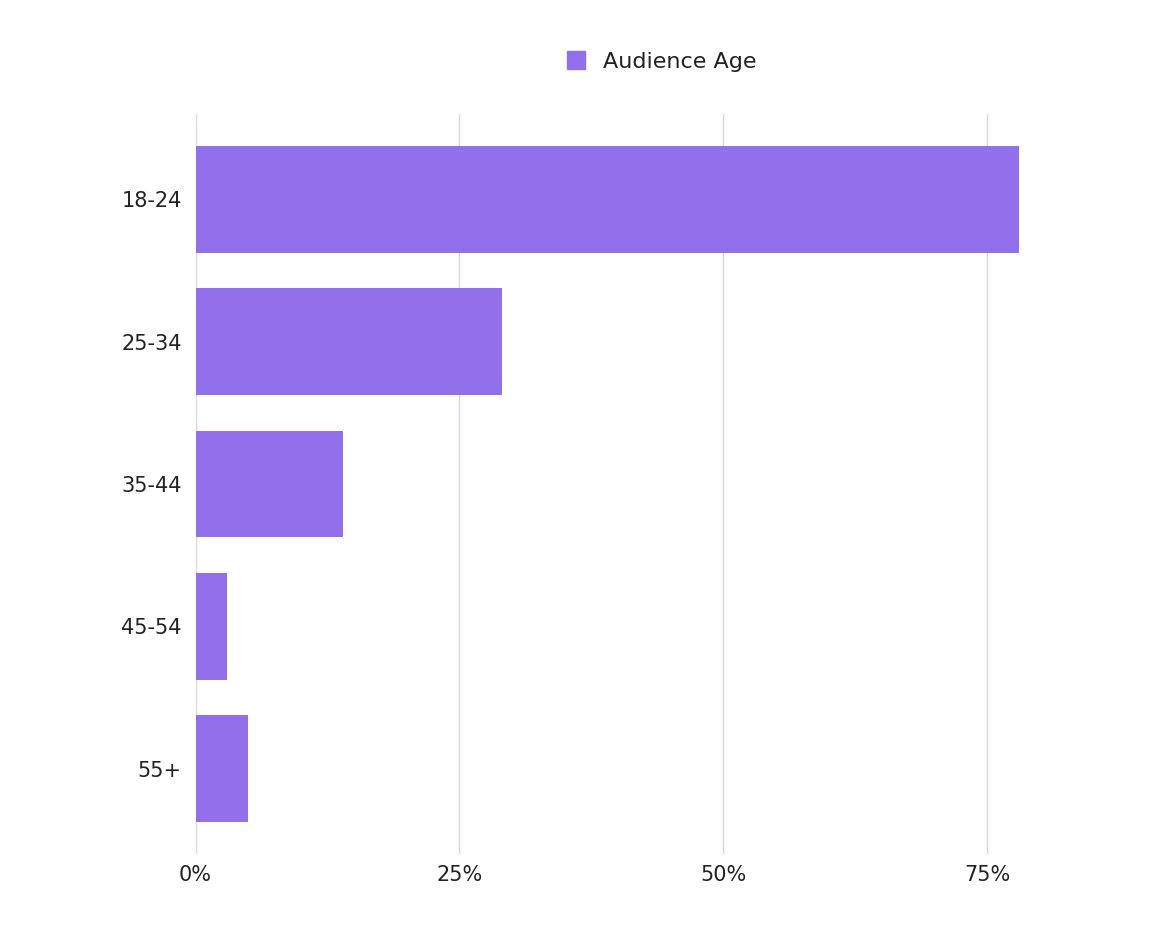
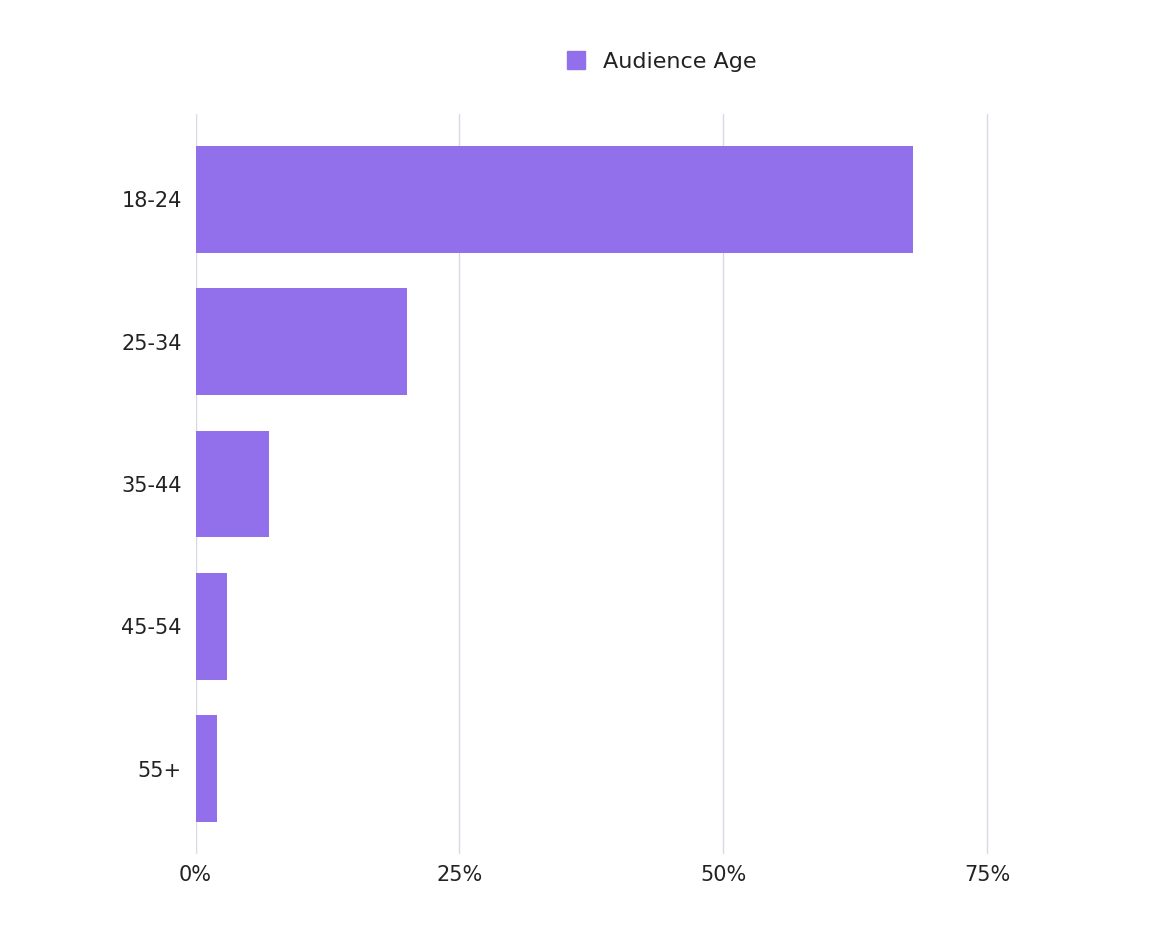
18-24: 78% -> 68%
25-34: 29% -> 20%
35-44: 14% -> 7%
55+: 5% -> 2%
